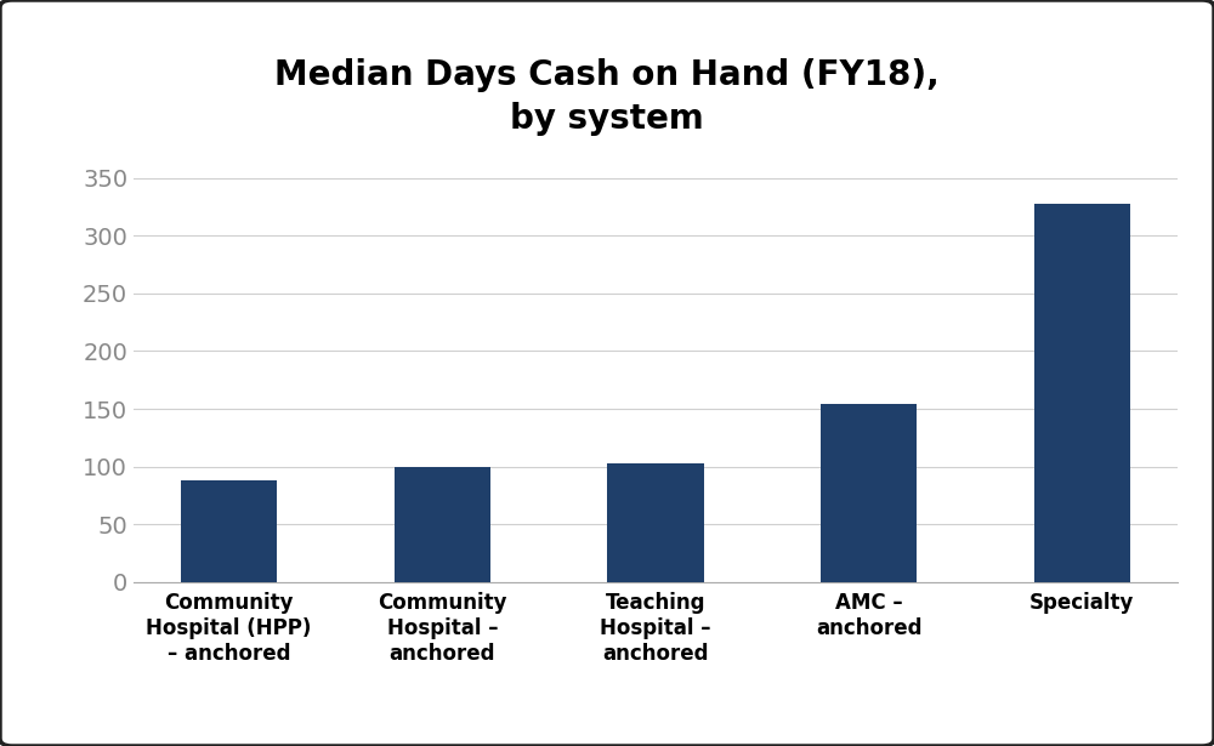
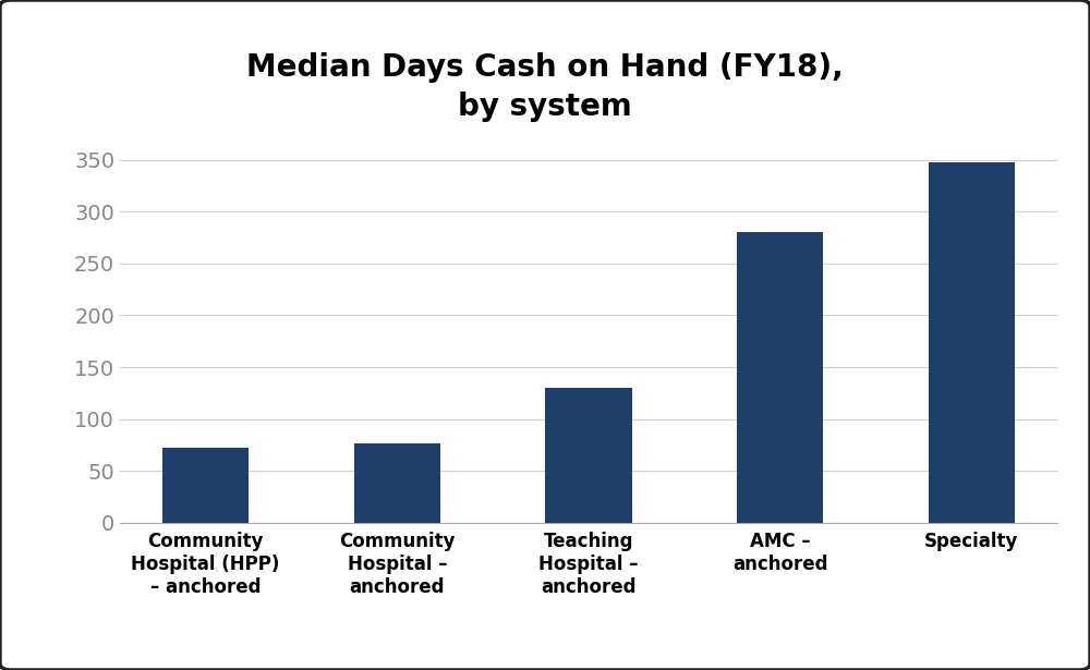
Community Hospital (HPP) – anchored: 88 -> 72
Community Hospital – anchored: 100 -> 76
Teaching Hospital – anchored: 103 -> 130
AMC – anchored: 154 -> 280
Specialty: 328 -> 348
